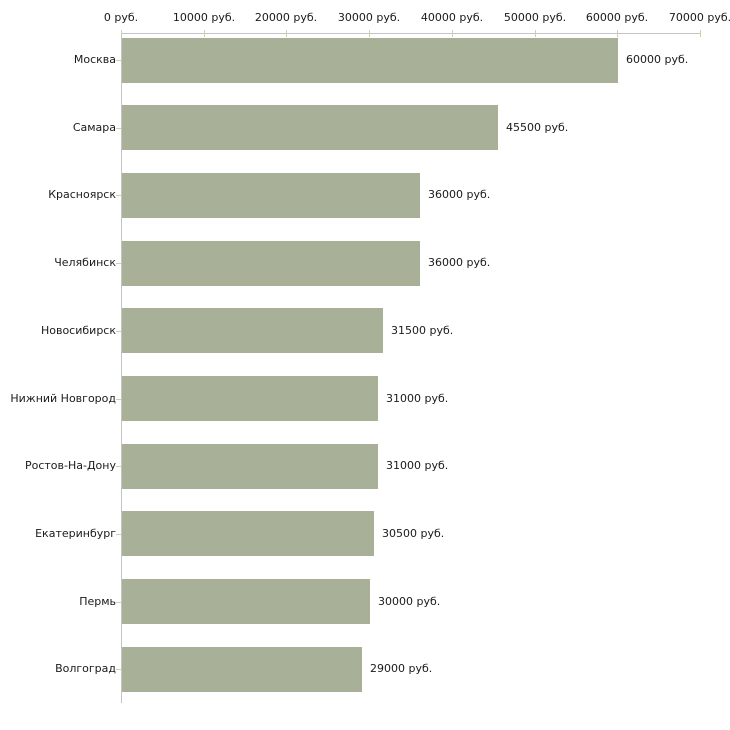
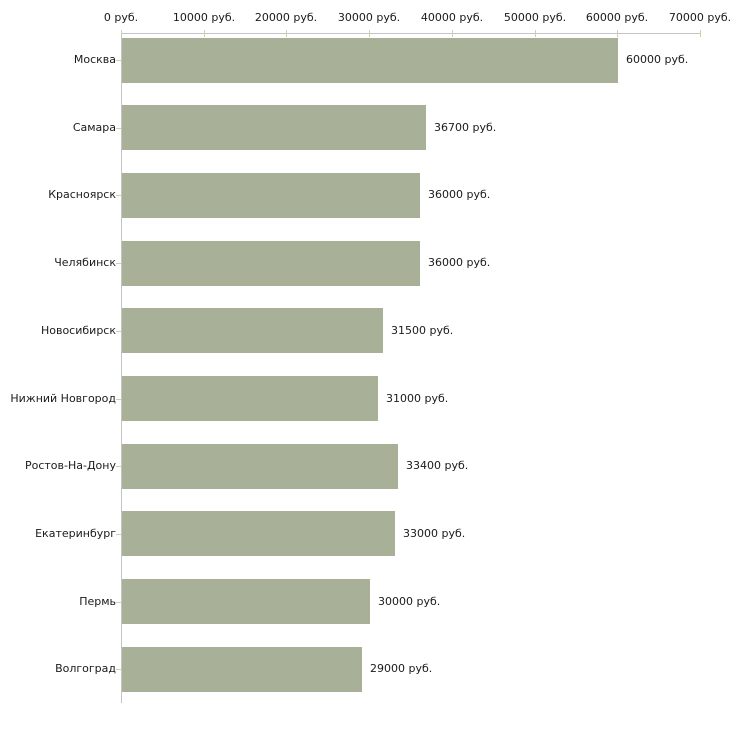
Самара: 45500 -> 36700
Ростов-На-Дону: 31000 -> 33400
Екатеринбург: 30500 -> 33000
